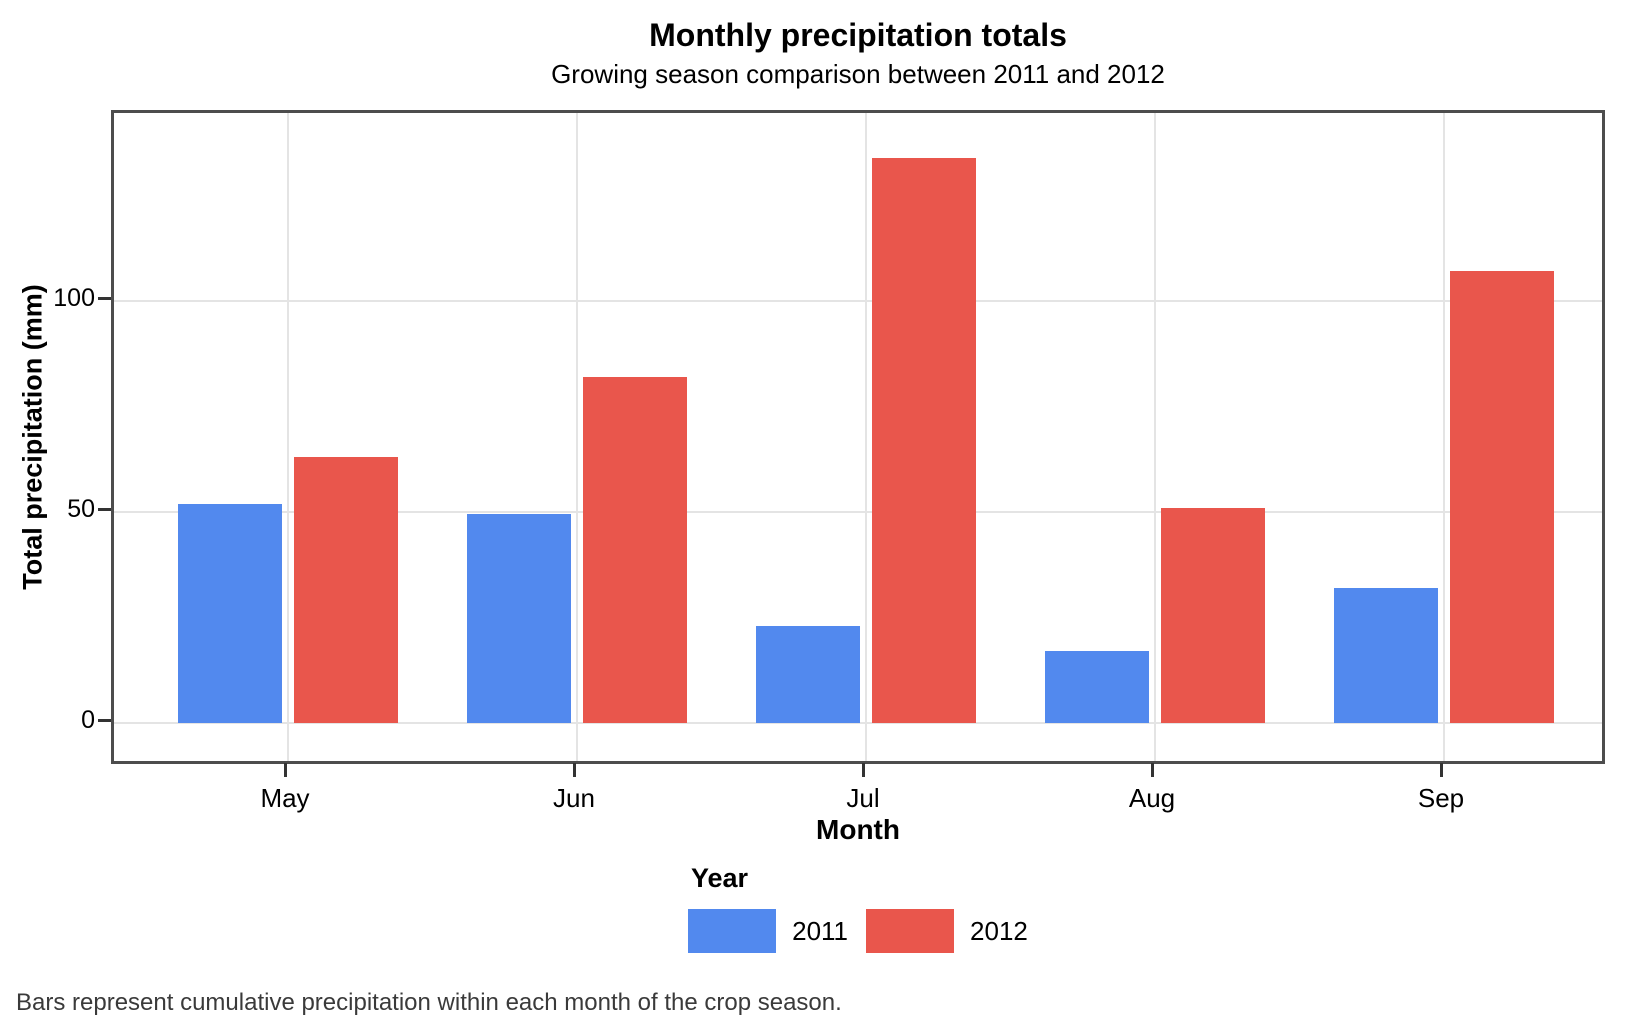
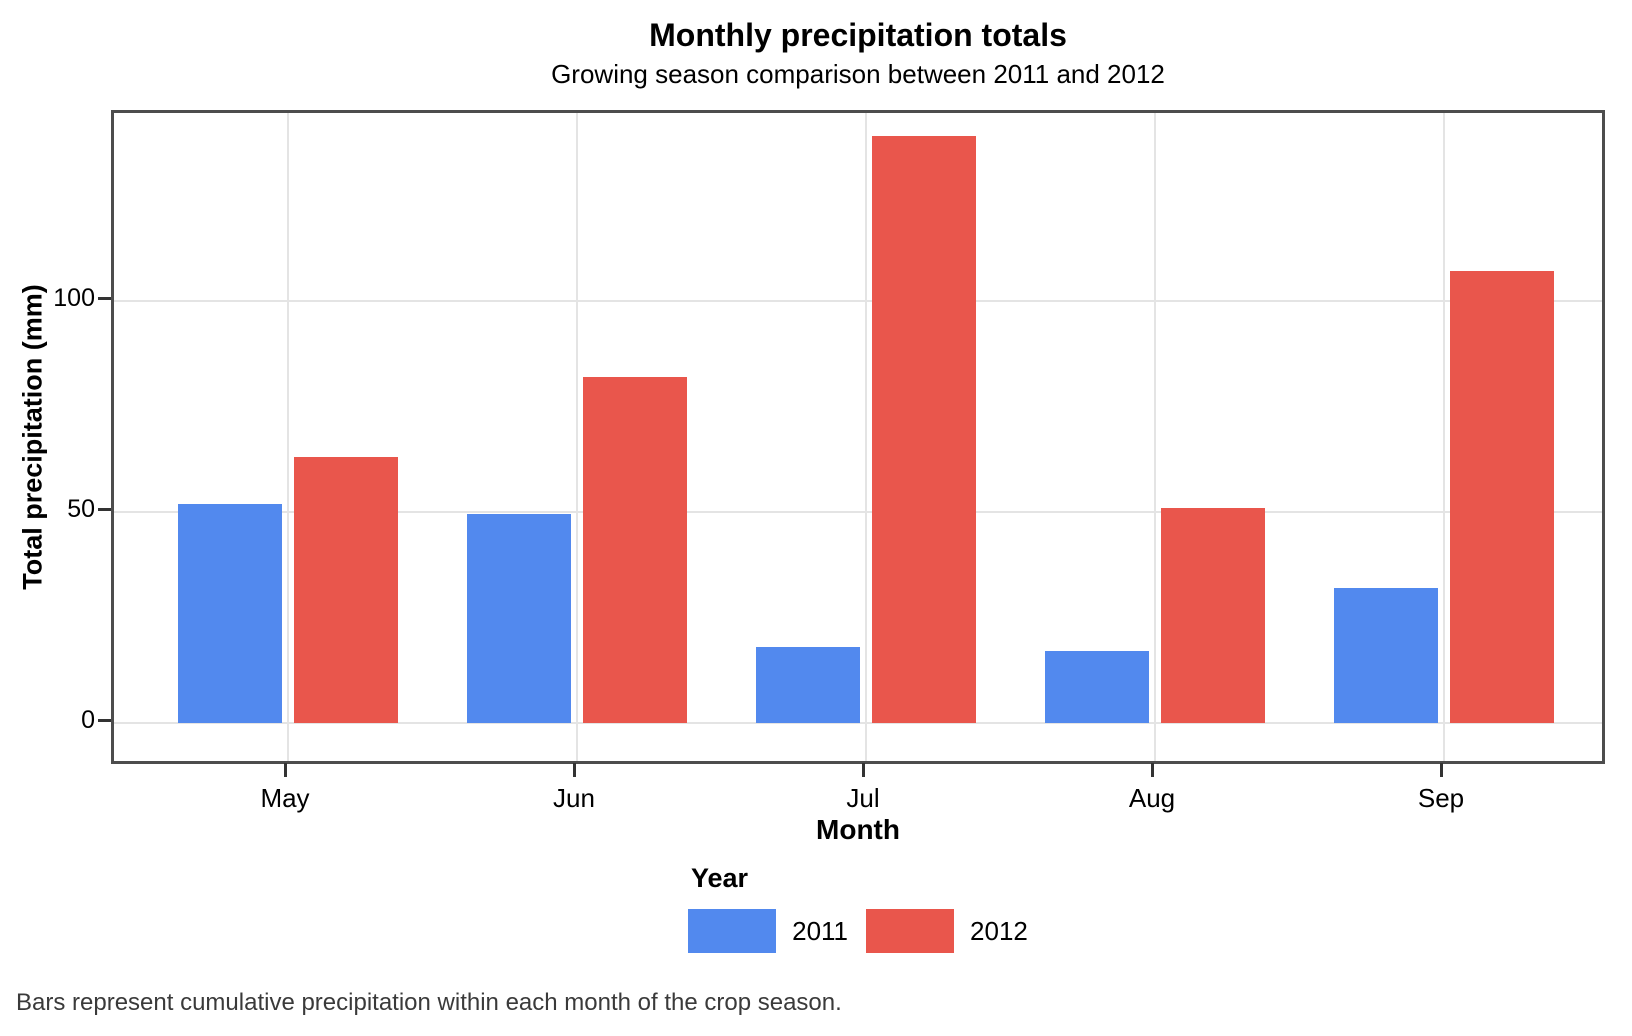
2011/Jul: 23 -> 18
2012/Jul: 134 -> 139
